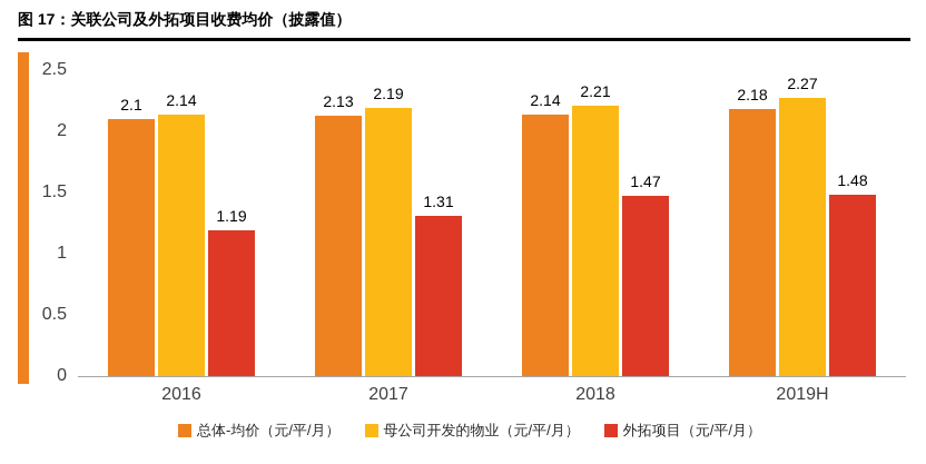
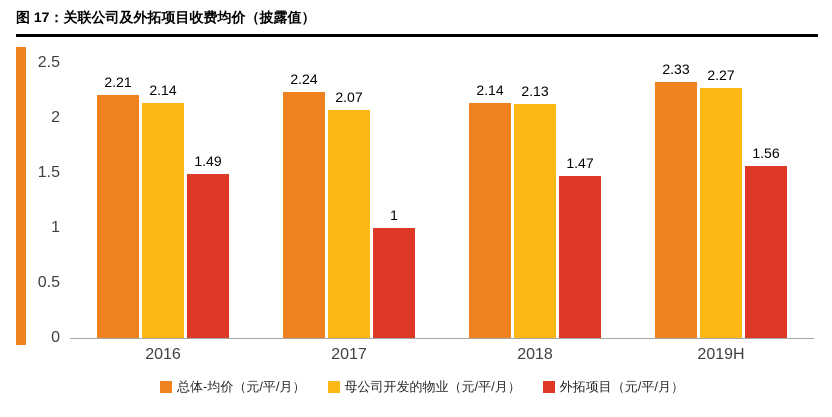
总体-均价（元/平/月）/2016: 2.1 -> 2.21
外拓项目（元/平/月）/2016: 1.19 -> 1.49
总体-均价（元/平/月）/2017: 2.13 -> 2.24
母公司开发的物业（元/平/月）/2017: 2.19 -> 2.07
外拓项目（元/平/月）/2017: 1.31 -> 1
母公司开发的物业（元/平/月）/2018: 2.21 -> 2.13
总体-均价（元/平/月）/2019H: 2.18 -> 2.33
外拓项目（元/平/月）/2019H: 1.48 -> 1.56
